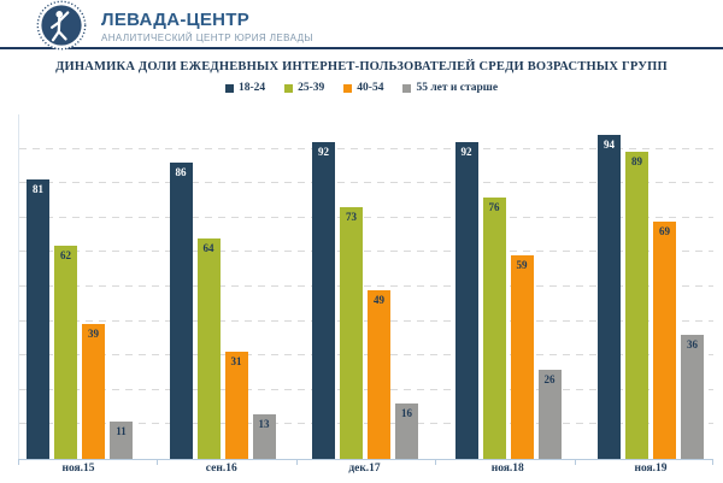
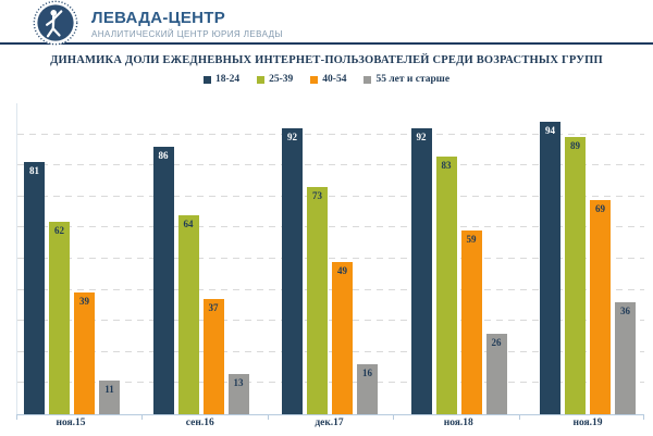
40-54/сен.16: 31 -> 37
25-39/ноя.18: 76 -> 83
